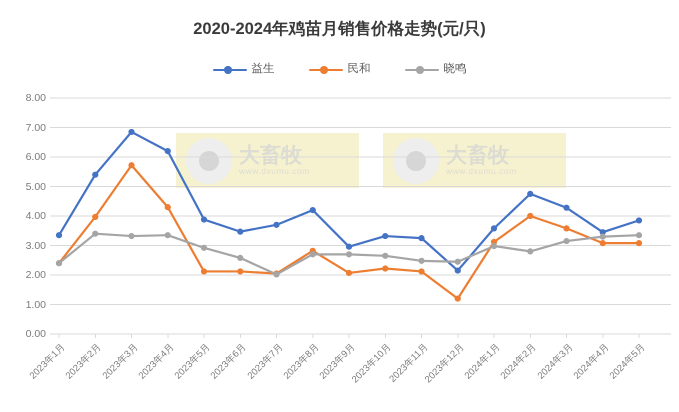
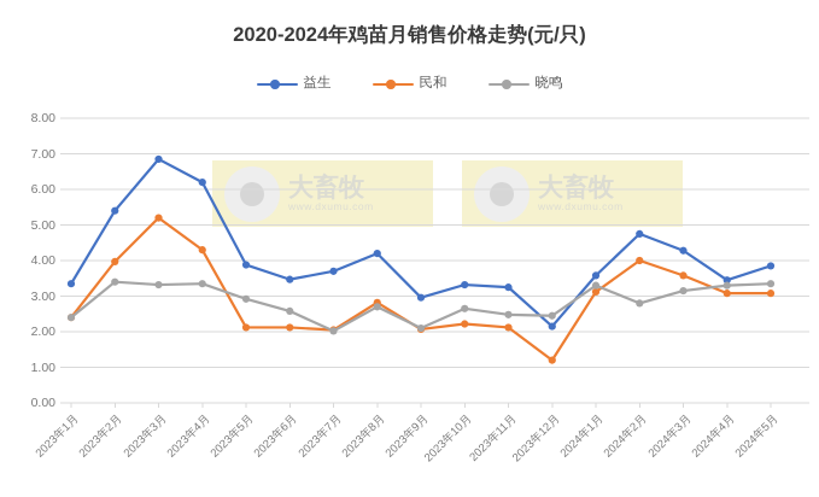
民和/2023年3月: 5.7 -> 5.2
晓鸣/2023年9月: 2.7 -> 2.1
晓鸣/2024年1月: 3.0 -> 3.3
